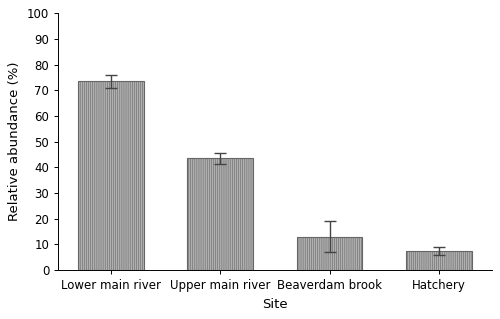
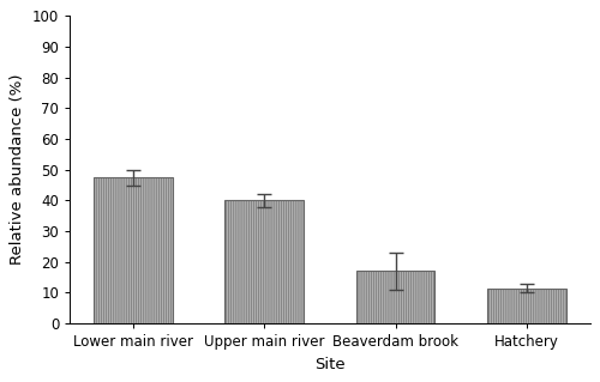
Lower main river: 73.5 -> 47.5
Upper main river: 43.5 -> 40.0
Beaverdam brook: 13.0 -> 17.0
Hatchery: 7.5 -> 11.5
